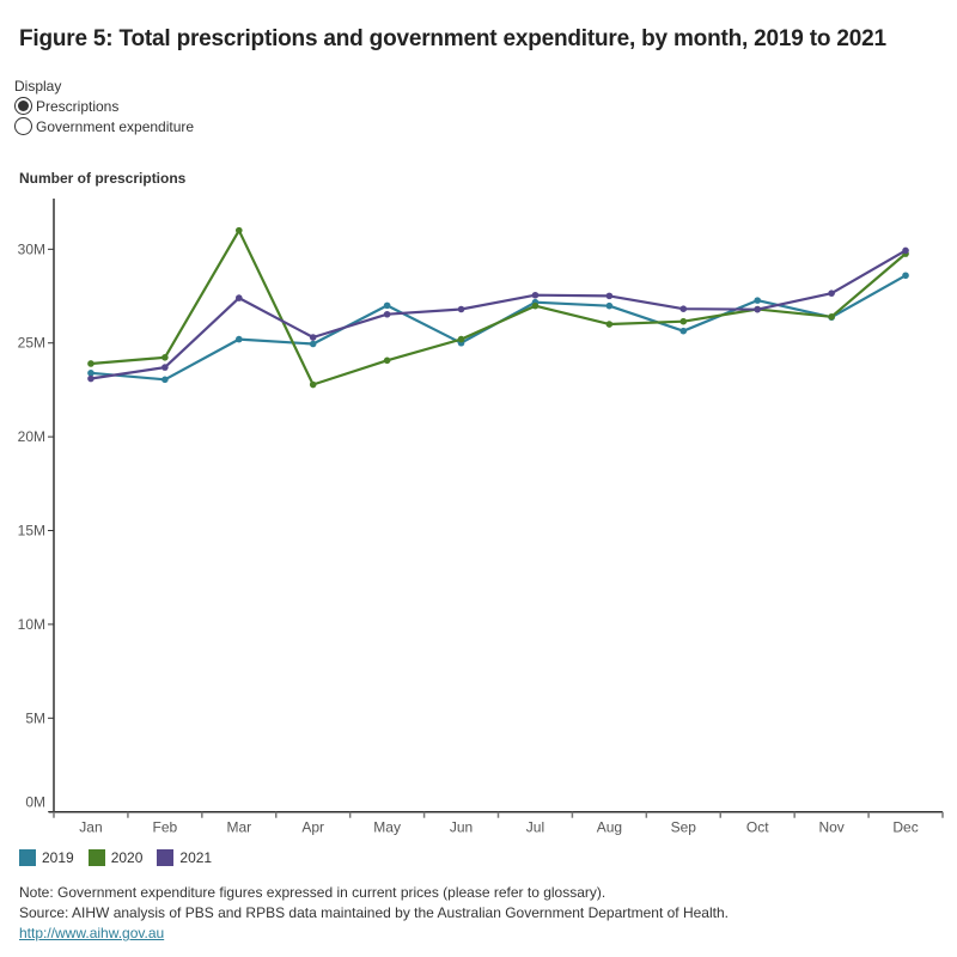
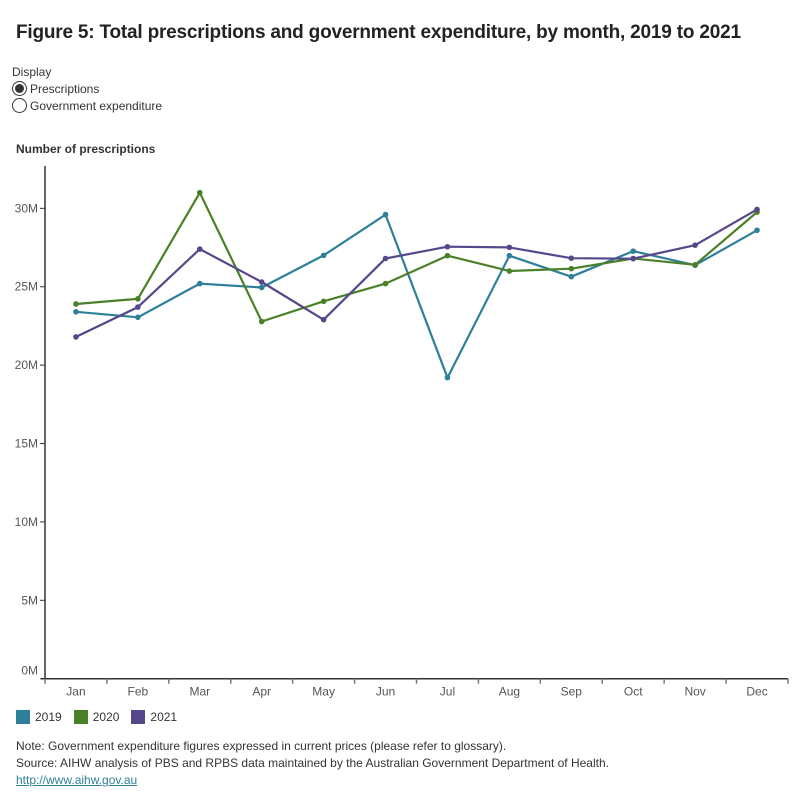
2021/Jan: 23.1M -> 21.8M
2021/May: 26.5M -> 22.9M
2019/Jun: 25.0M -> 29.6M
2019/Jul: 27.2M -> 19.2M
